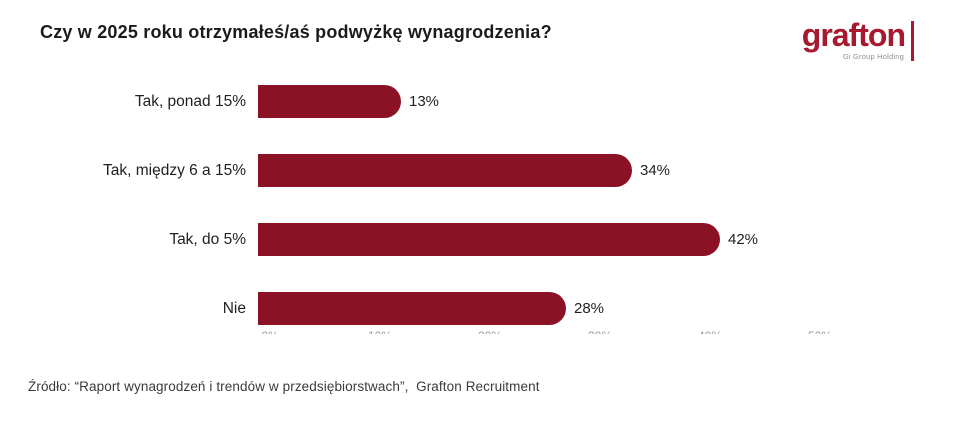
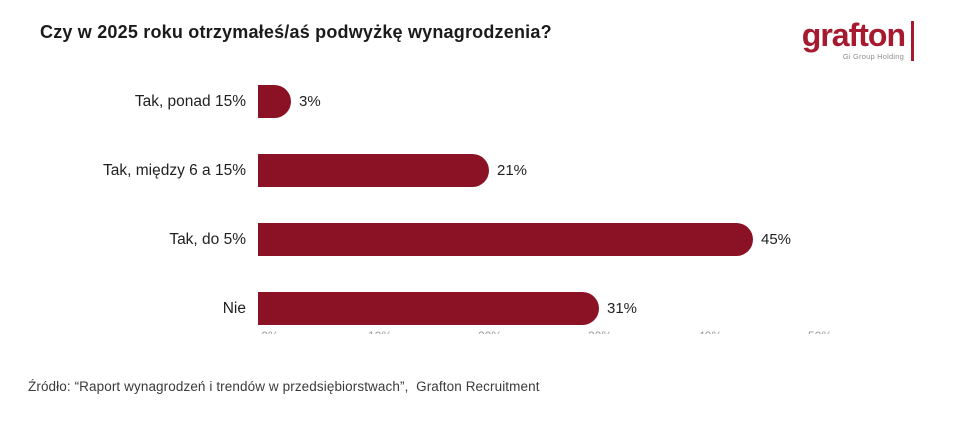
Tak, ponad 15%: 13% -> 3%
Tak, między 6 a 15%: 34% -> 21%
Tak, do 5%: 42% -> 45%
Nie: 28% -> 31%
